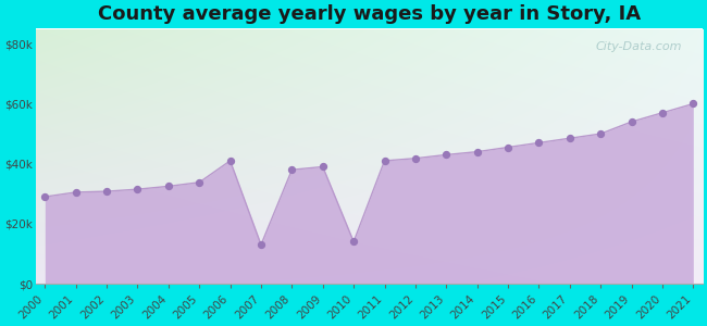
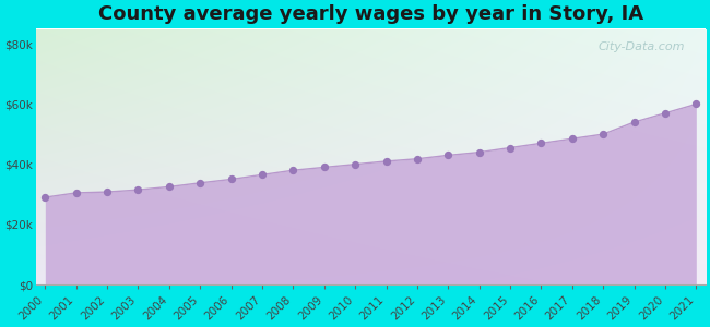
2006: $41.0k -> $35.0k
2007: $13.0k -> $36.5k
2010: $14.0k -> $40.0k
